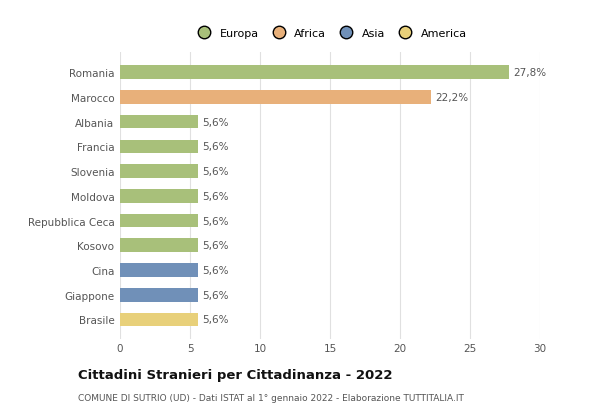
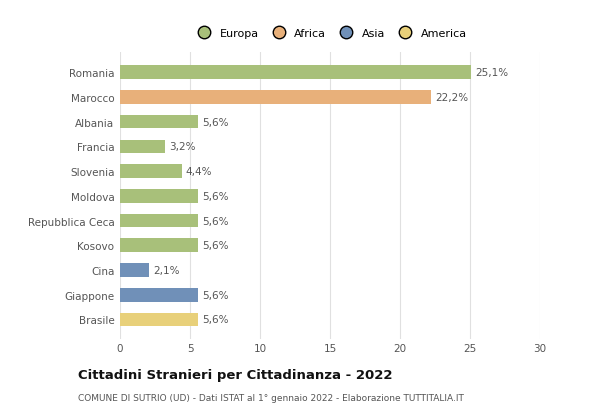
Romania: 27,8% -> 25,1%
Francia: 5,6% -> 3,2%
Slovenia: 5,6% -> 4,4%
Cina: 5,6% -> 2,1%
